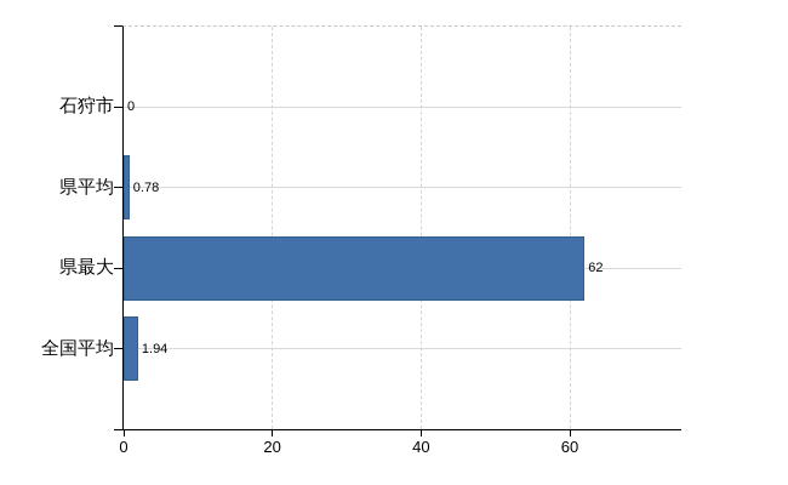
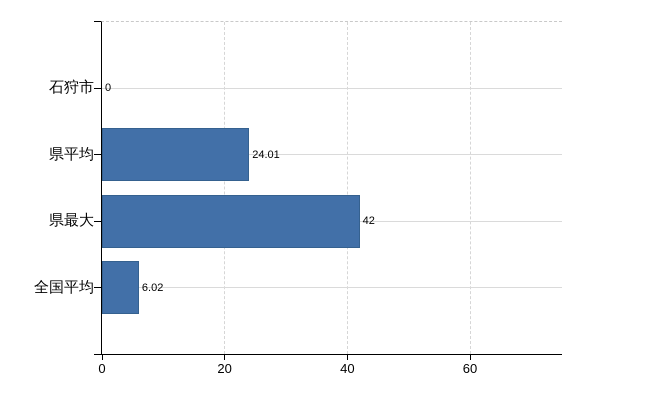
県平均: 0.78 -> 24.01
県最大: 62 -> 42
全国平均: 1.94 -> 6.02
